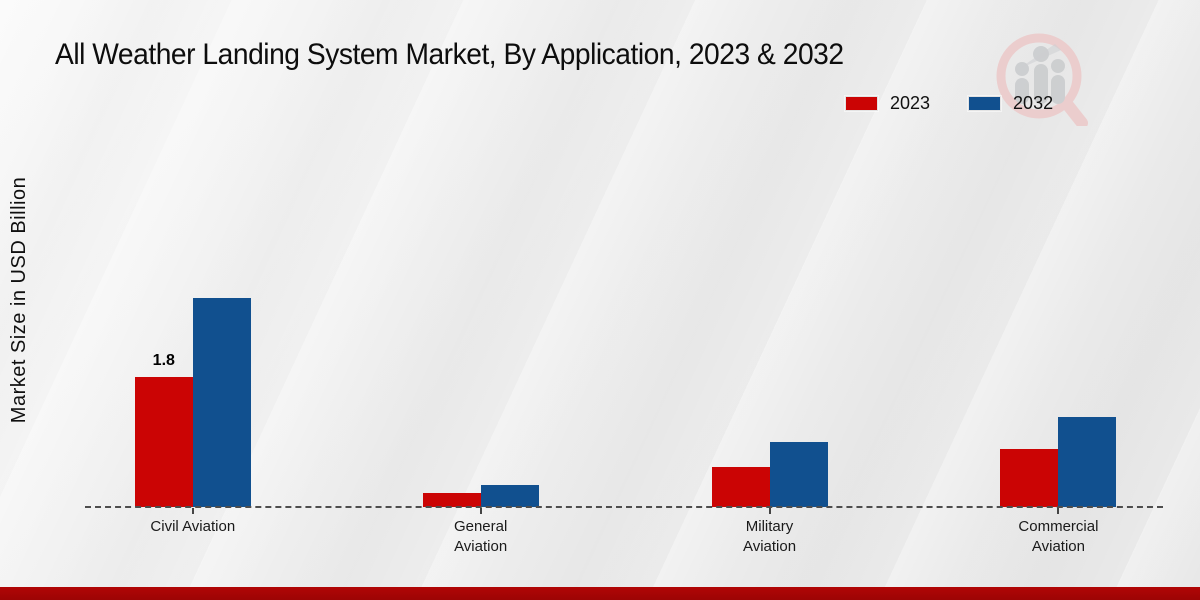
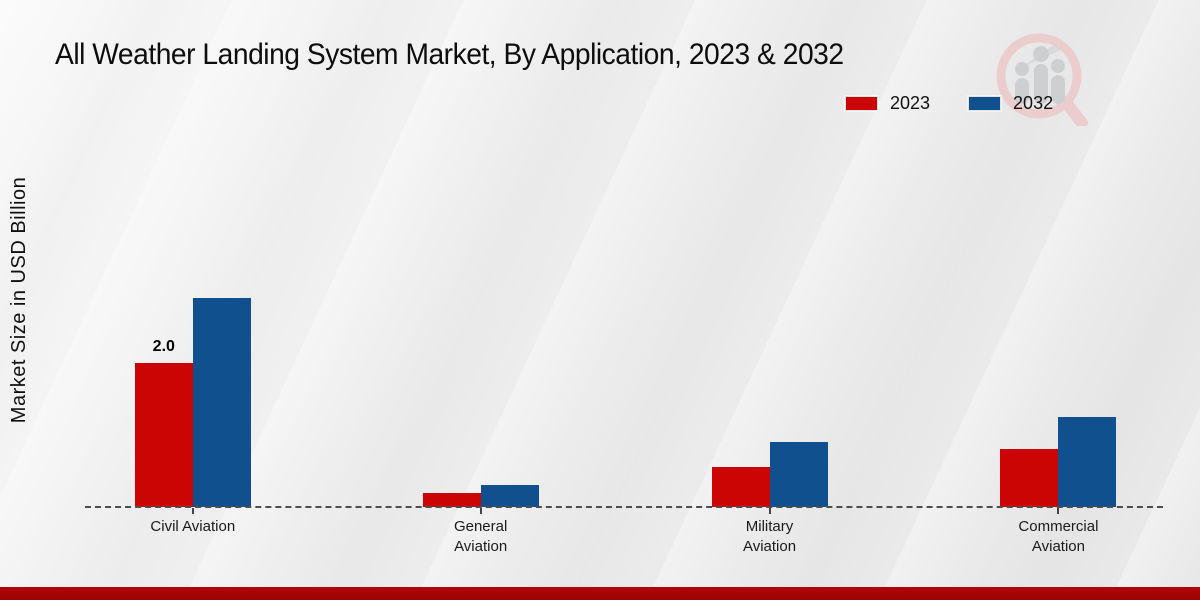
2023/Civil Aviation: 1.8 -> 2.0
